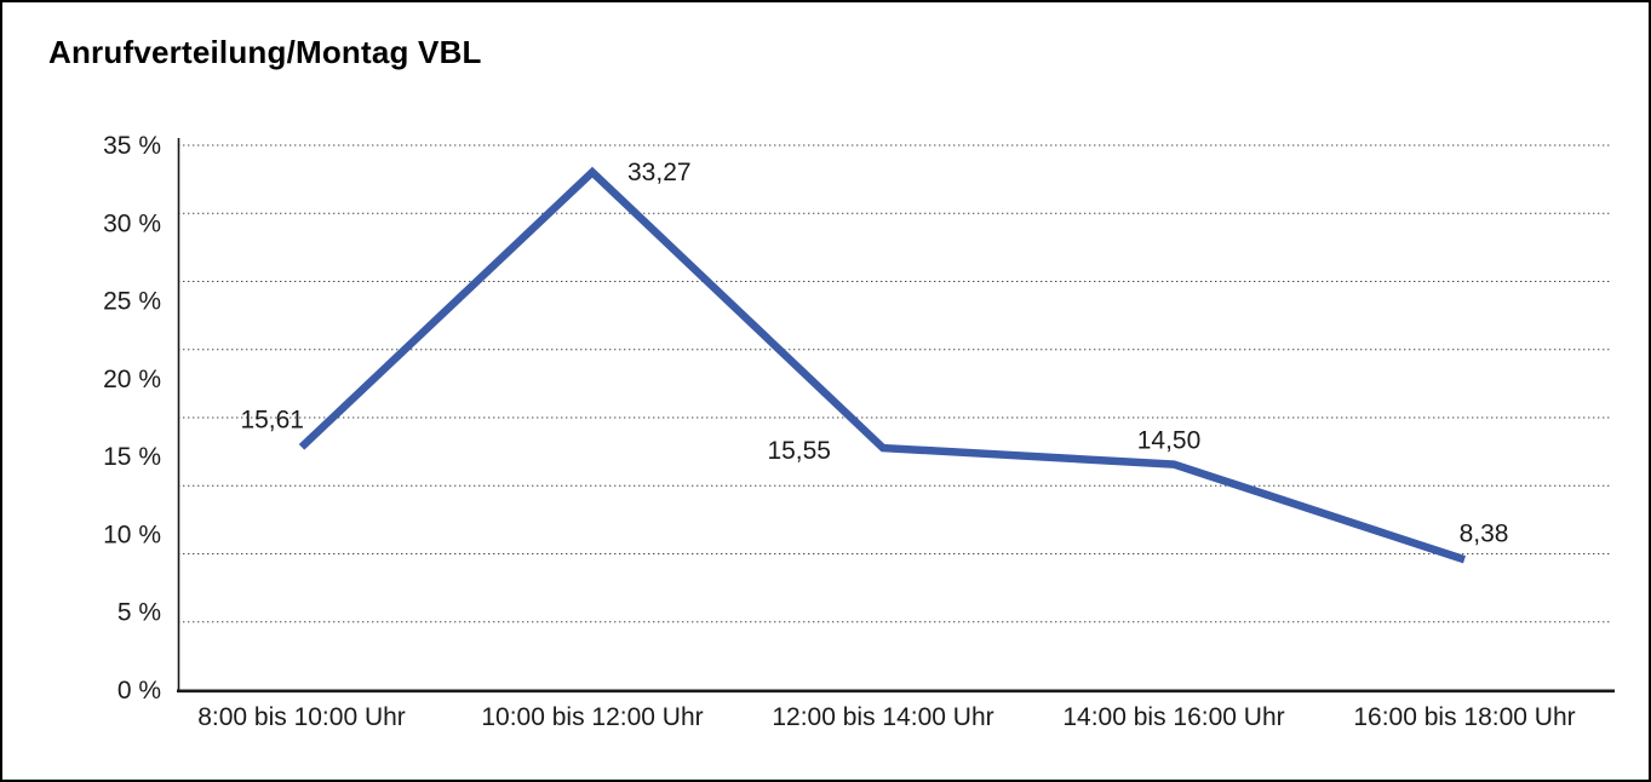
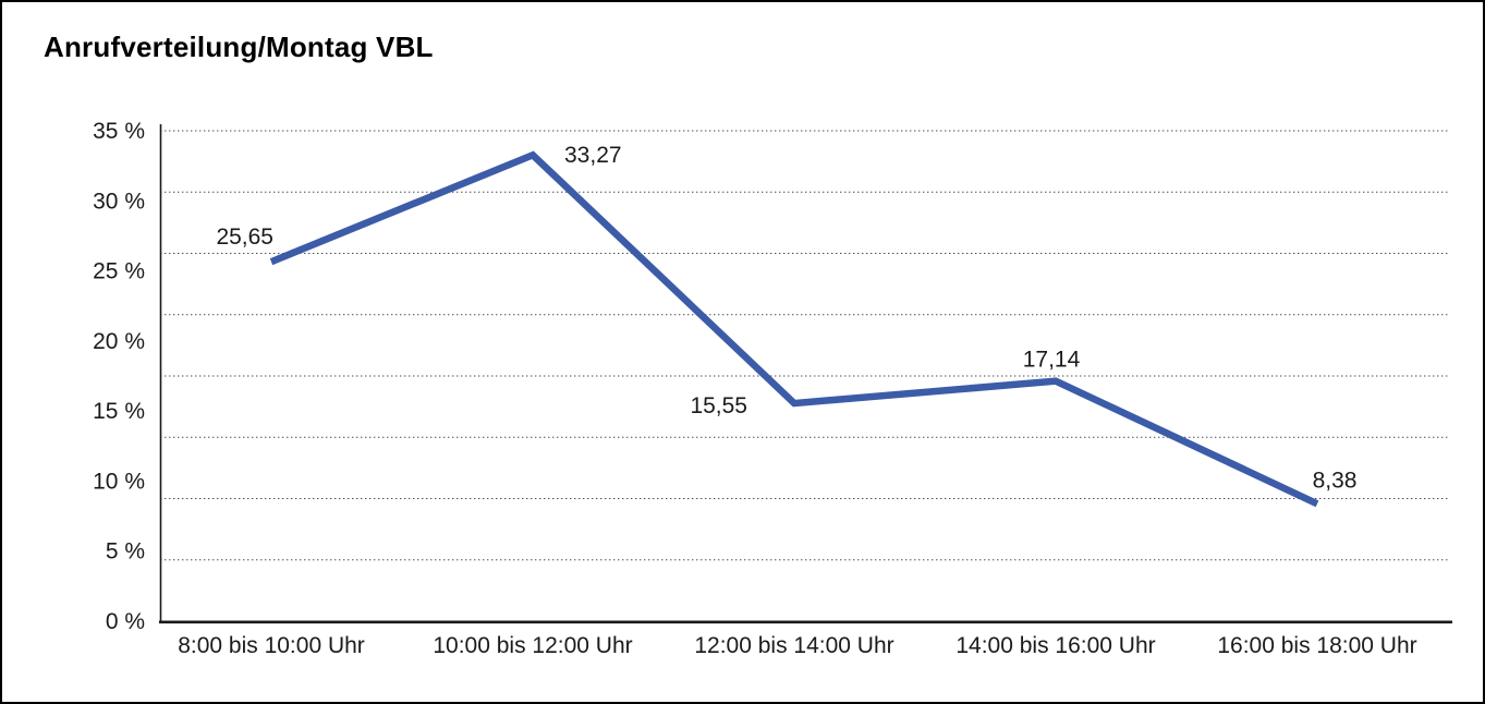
8:00 bis 10:00 Uhr: 15,61 -> 25,65
14:00 bis 16:00 Uhr: 14,50 -> 17,14
